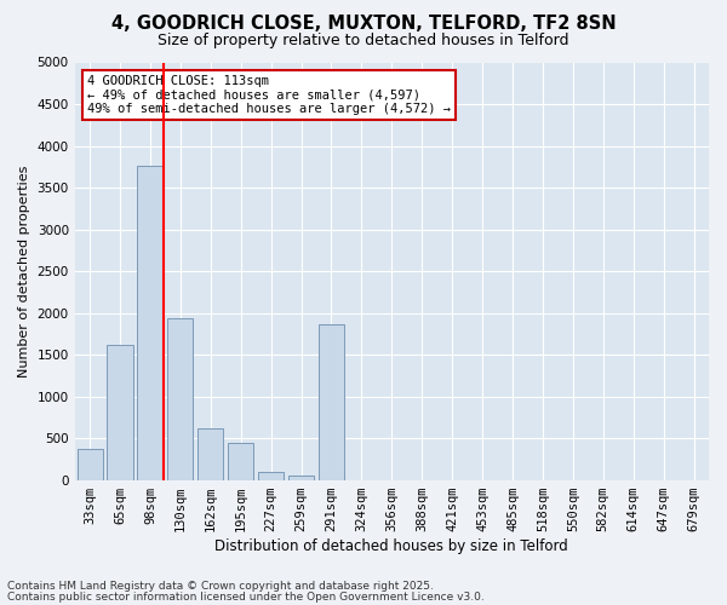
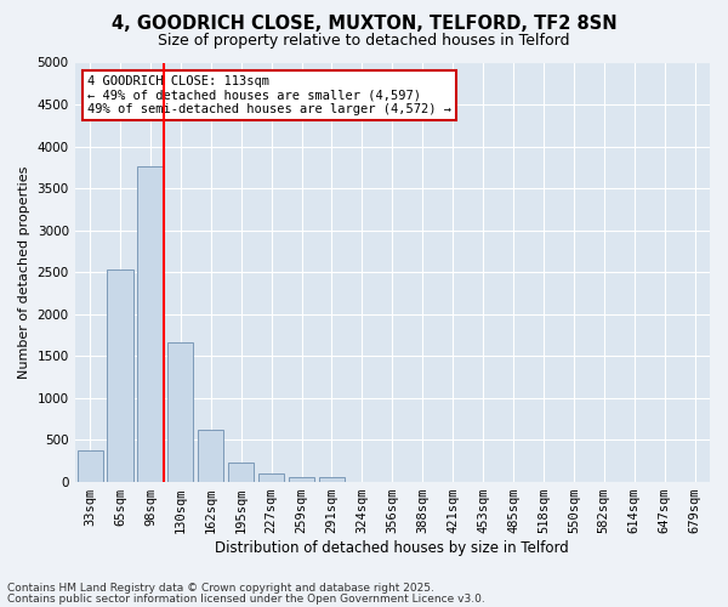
65sqm: 1620 -> 2530
130sqm: 1940 -> 1660
195sqm: 440 -> 220
291sqm: 1860 -> 40
